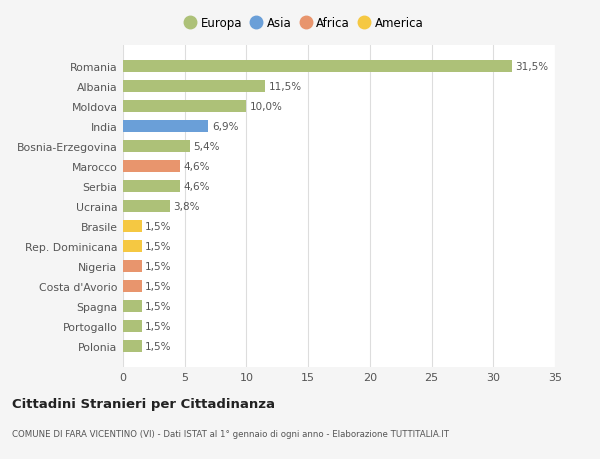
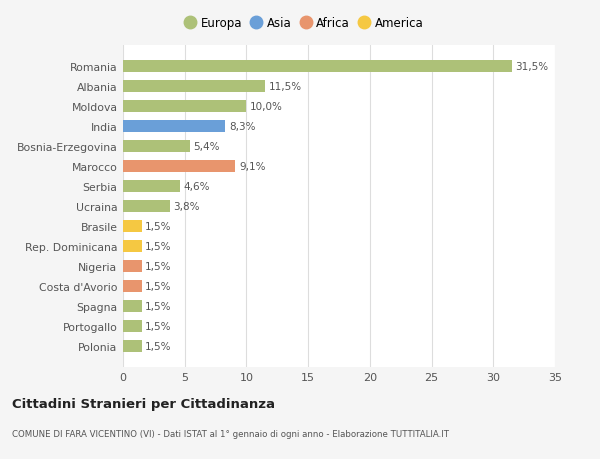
India: 6,9% -> 8,3%
Marocco: 4,6% -> 9,1%
